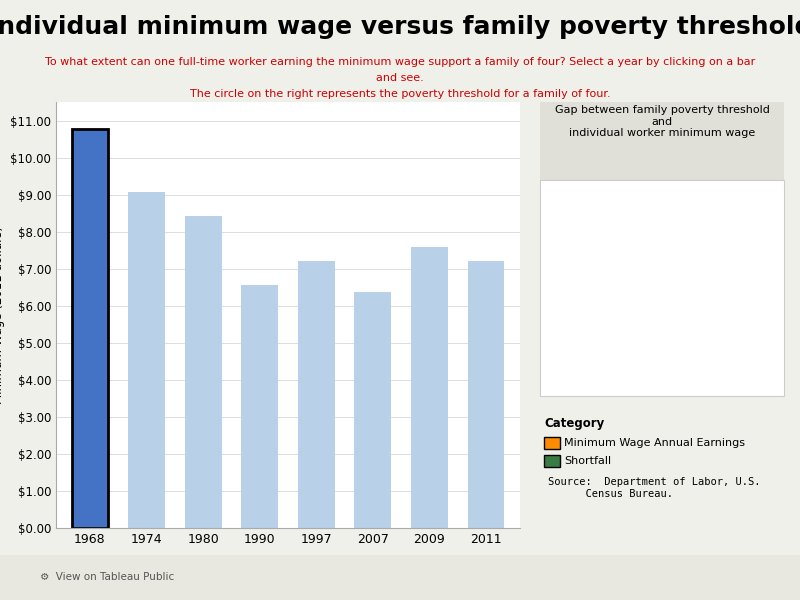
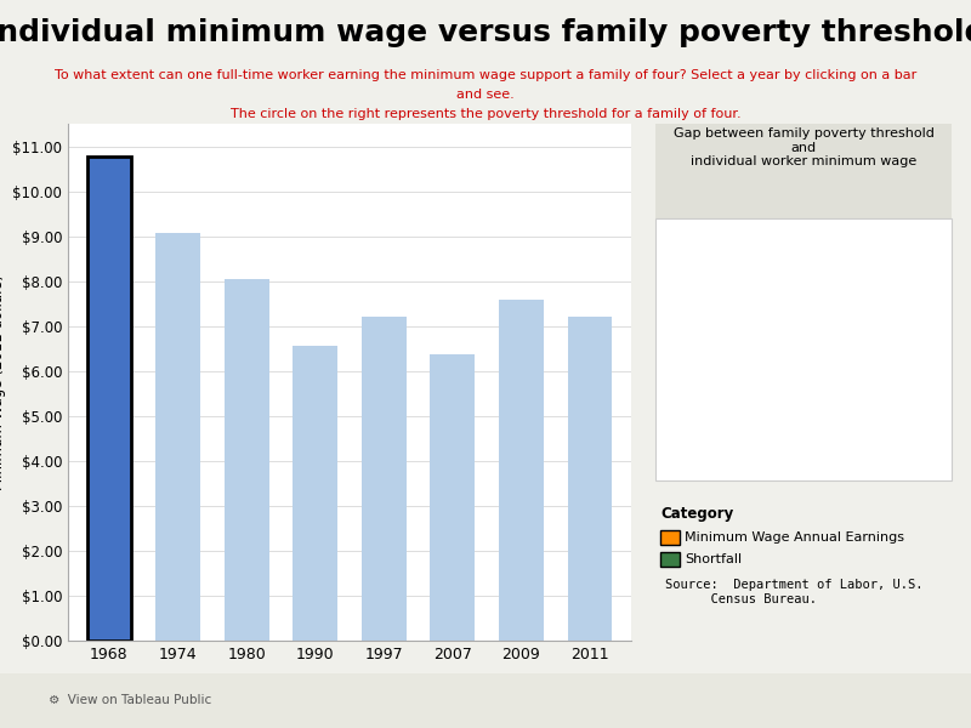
1980: $8.43 -> $8.05
